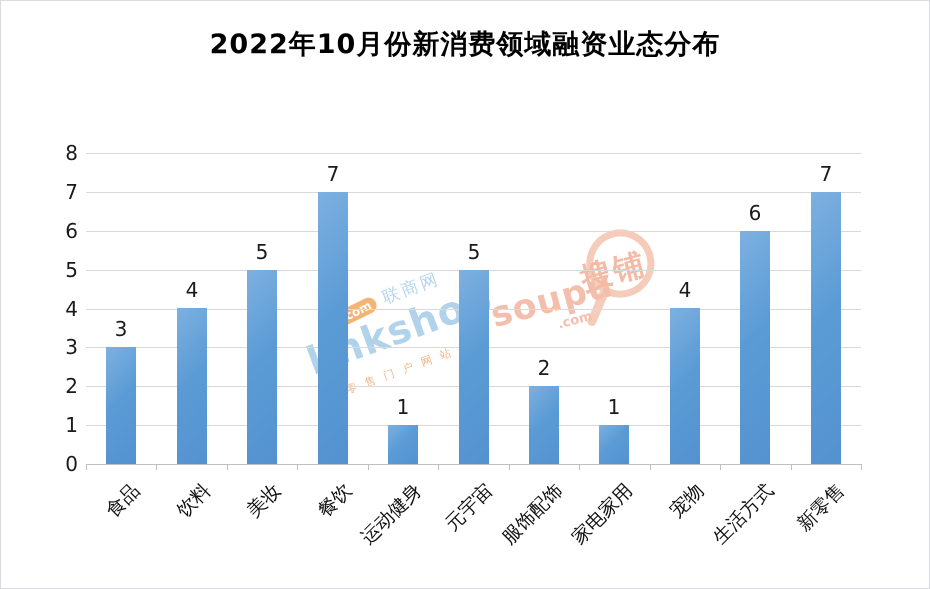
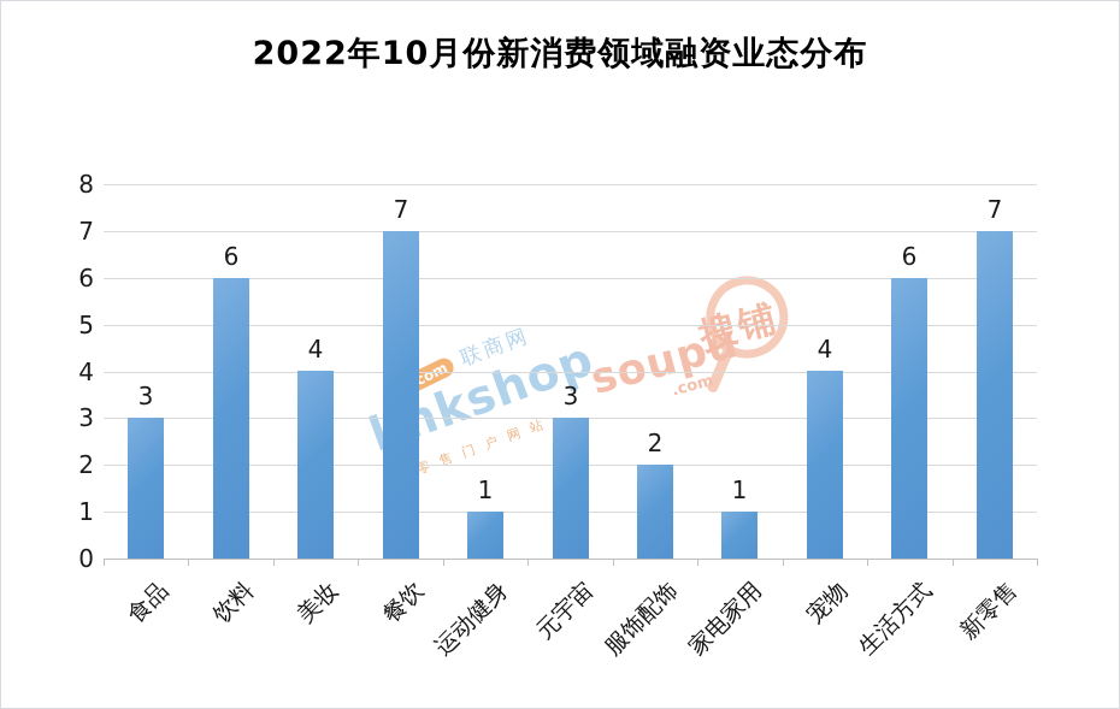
饮料: 4 -> 6
美妆: 5 -> 4
元宇宙: 5 -> 3
